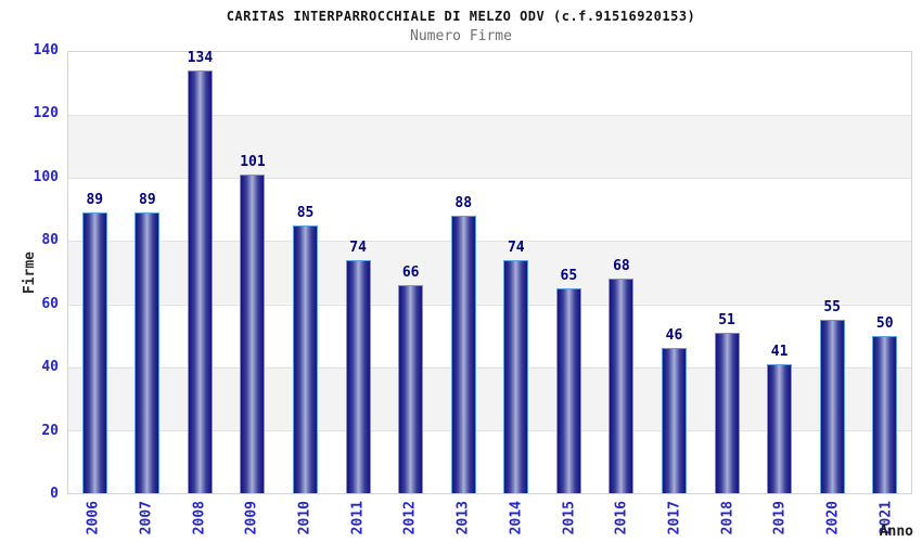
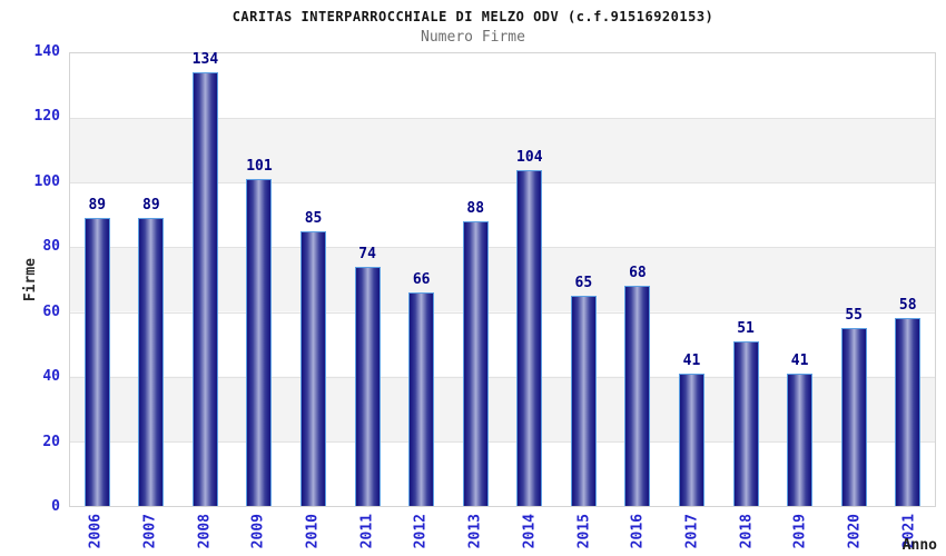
2014: 74 -> 104
2017: 46 -> 41
2021: 50 -> 58
